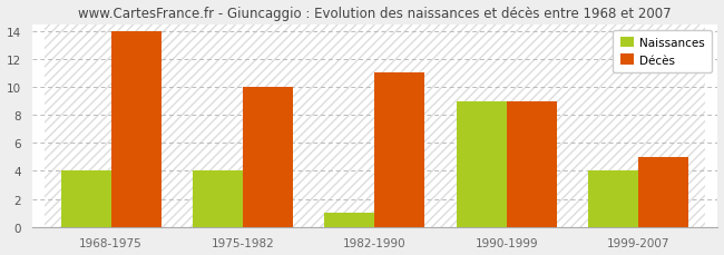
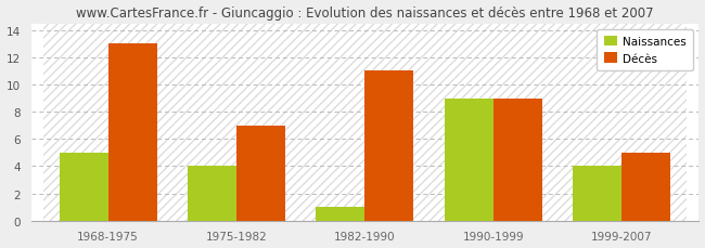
Naissances/1968-1975: 4 -> 5
Décès/1968-1975: 14 -> 13
Décès/1975-1982: 10 -> 7
